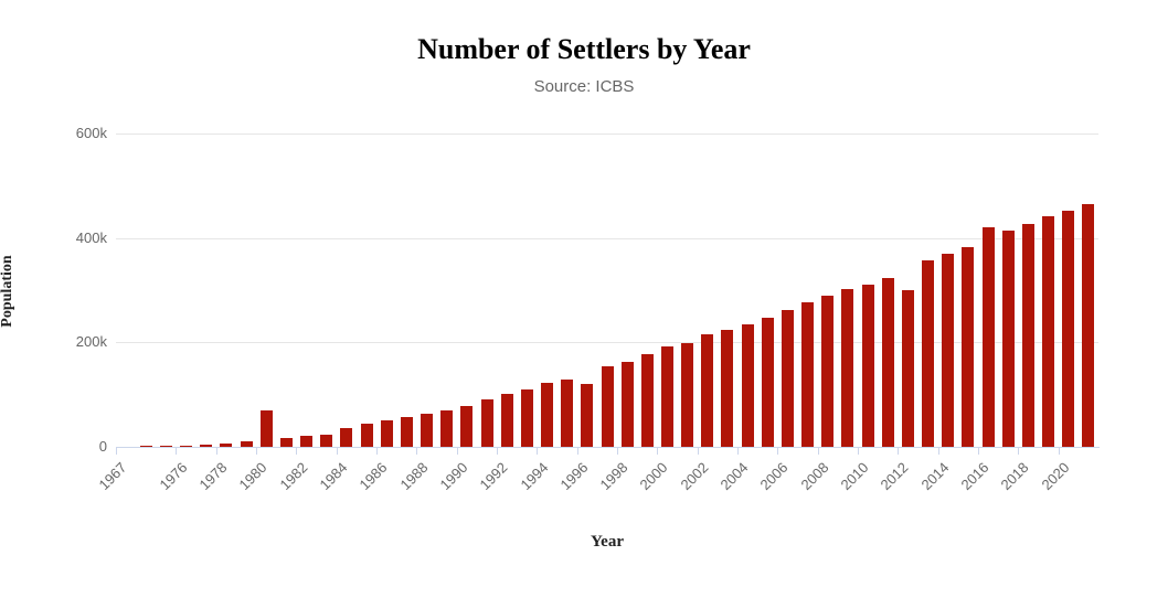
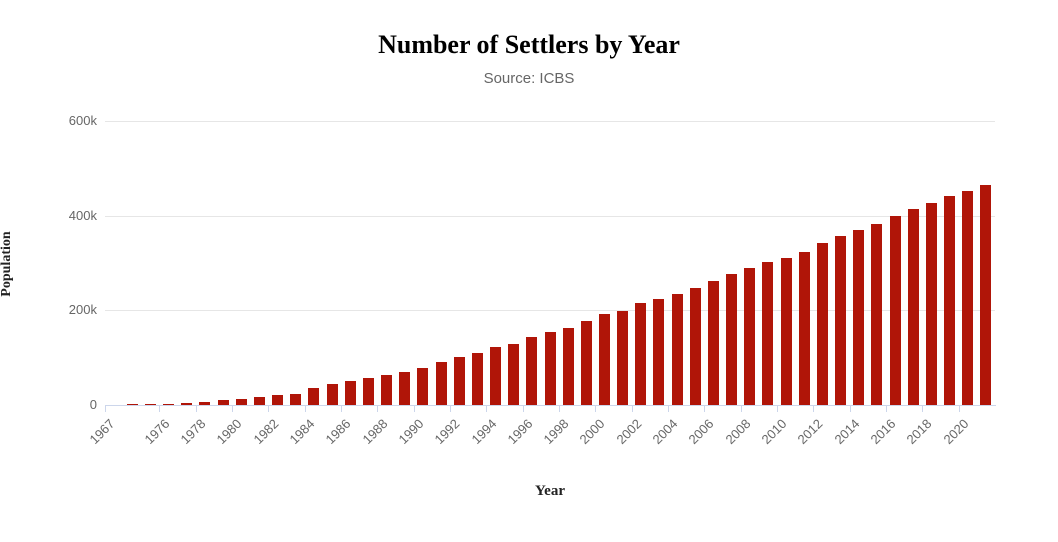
1980: 70k -> 10k
1996: 120k -> 140k
2012: 300k -> 340k
2016: 420k -> 400k
